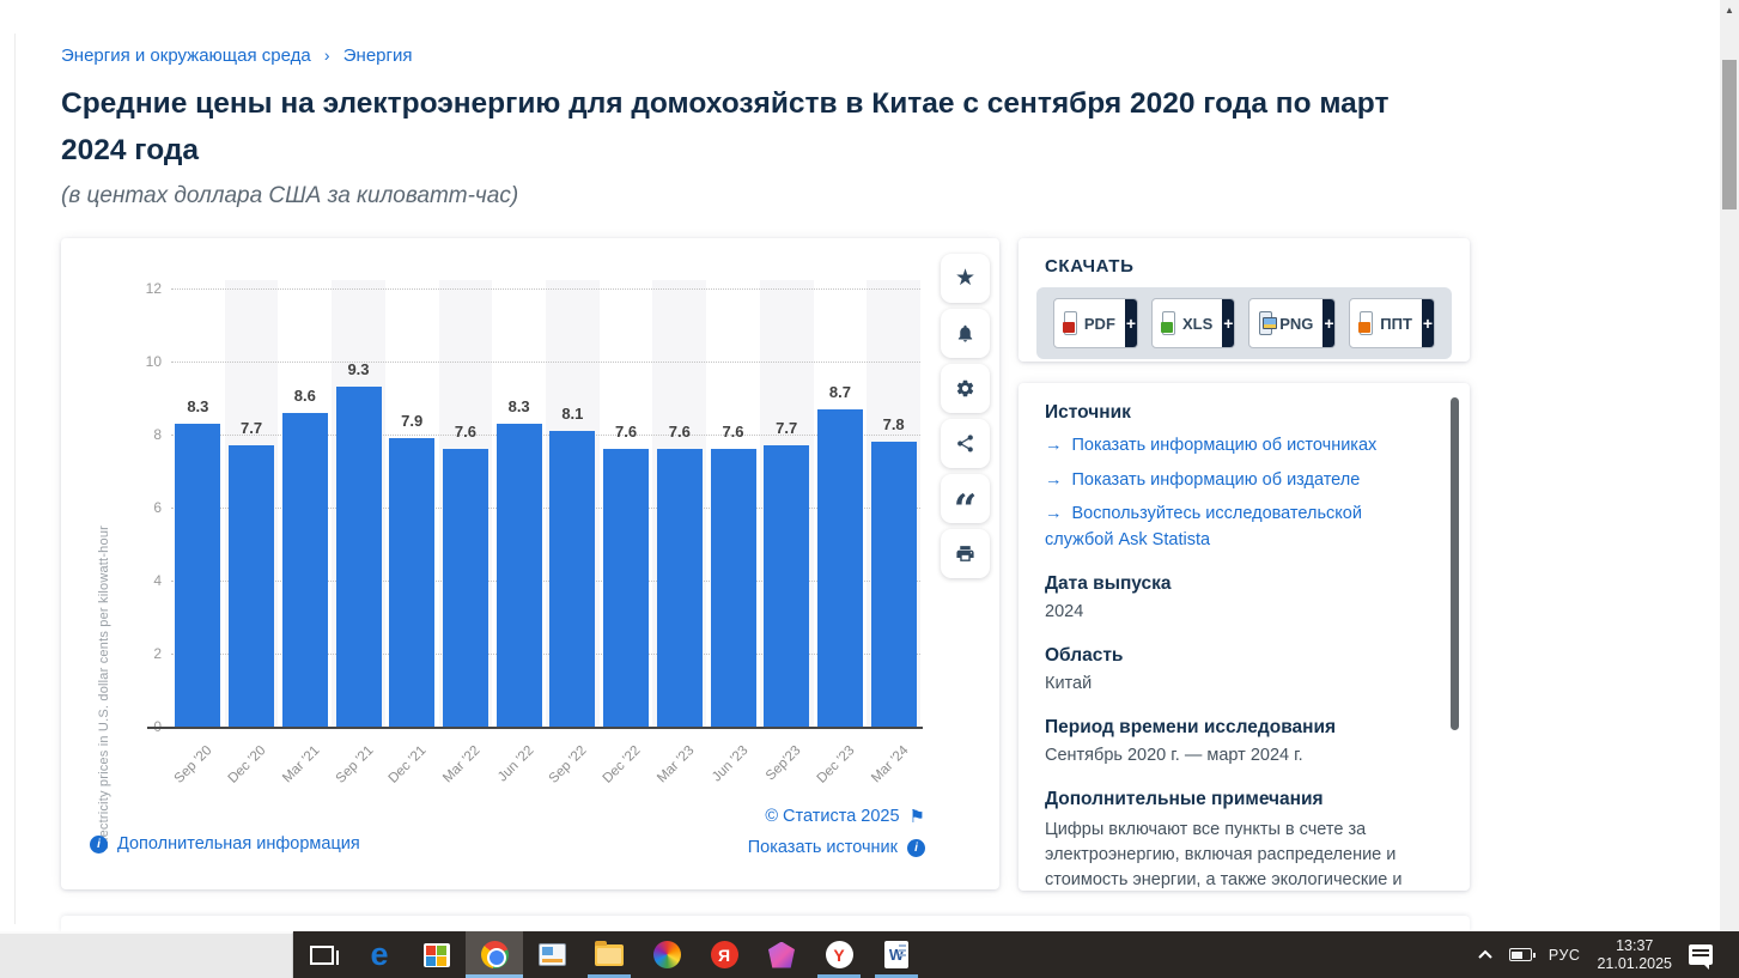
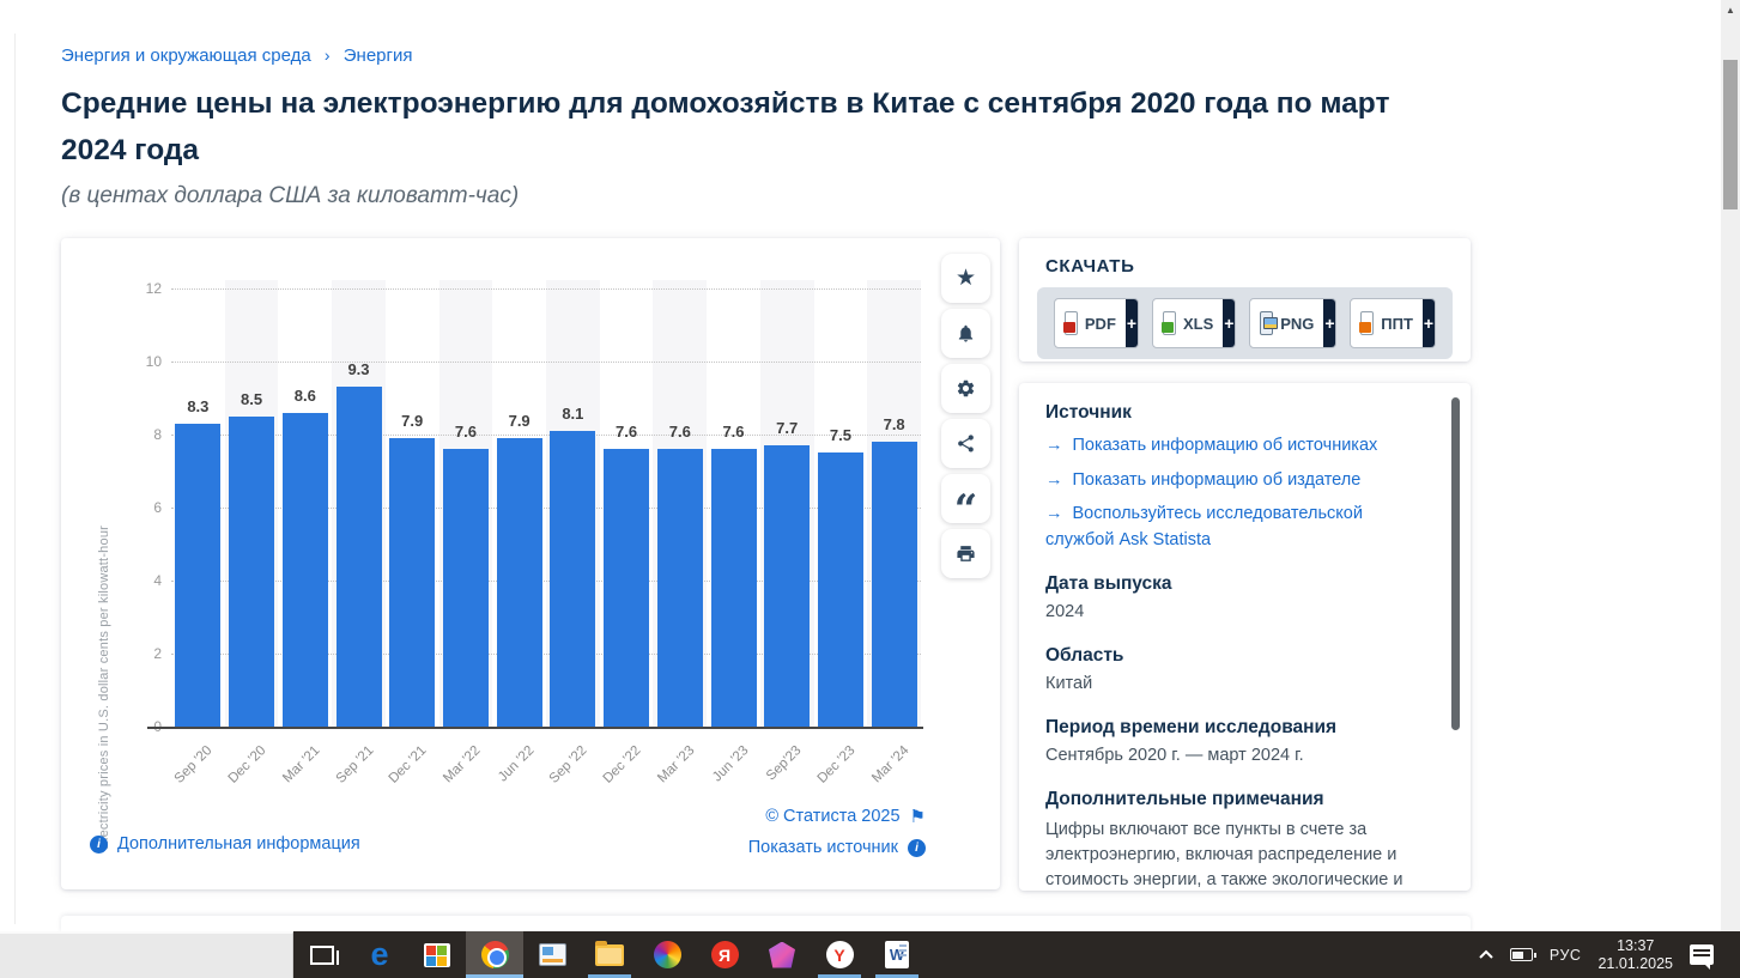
Dec '20: 7.7 -> 8.5
Jun '22: 8.3 -> 7.9
Dec '23: 8.7 -> 7.5
